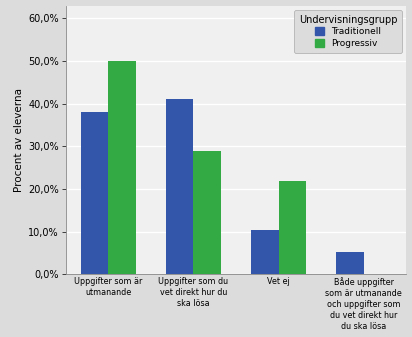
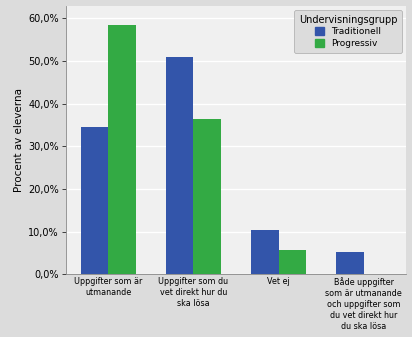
Traditionell/Uppgifter som är utmanande: 38,0% -> 34,5%
Progressiv/Uppgifter som är utmanande: 50,0% -> 58,5%
Traditionell/Uppgifter som du vet direkt hur du ska lösa: 41,0% -> 51,0%
Progressiv/Uppgifter som du vet direkt hur du ska lösa: 29,0% -> 36,5%
Progressiv/Vet ej: 22,0% -> 5,8%
